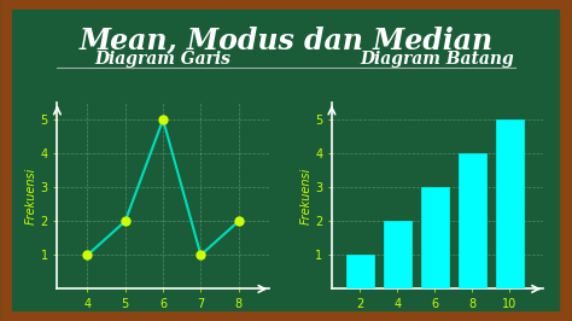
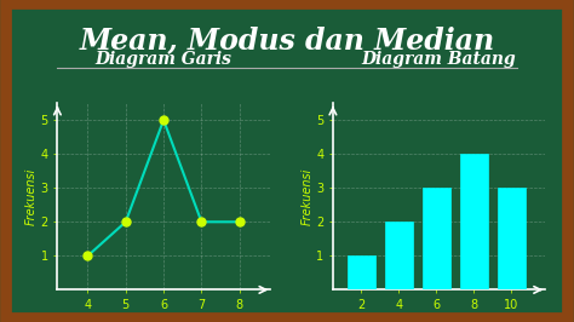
7: 1 -> 2
10: 5 -> 3
